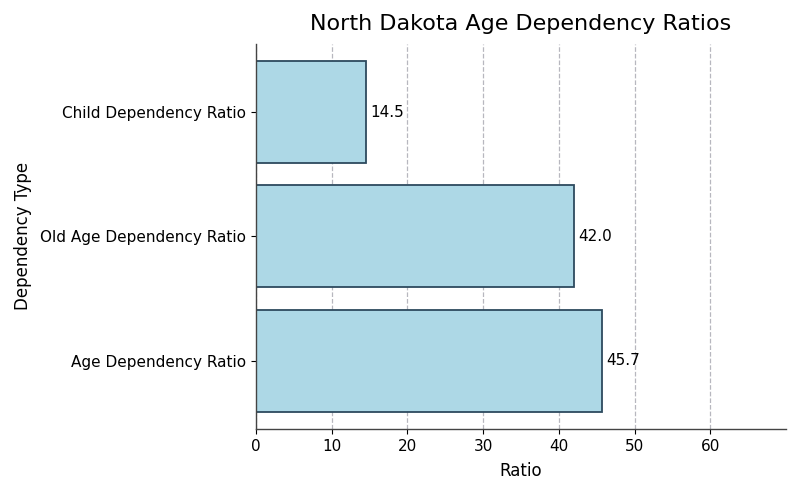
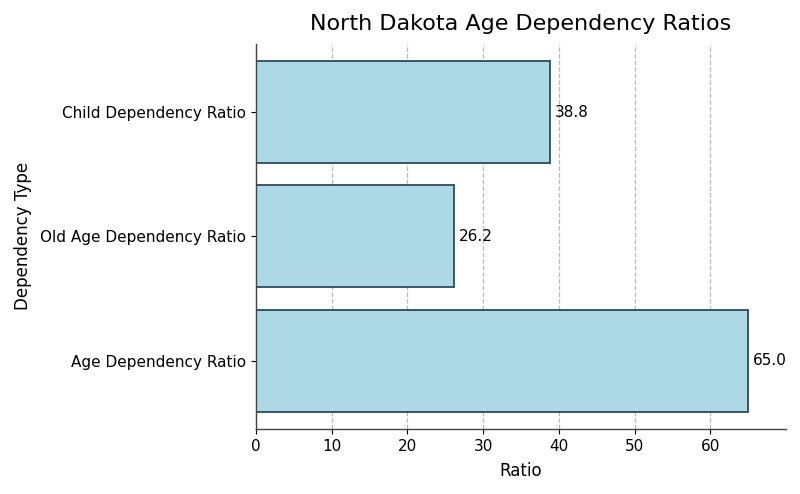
Child Dependency Ratio: 14.5 -> 38.8
Old Age Dependency Ratio: 42.0 -> 26.2
Age Dependency Ratio: 45.7 -> 65.0
